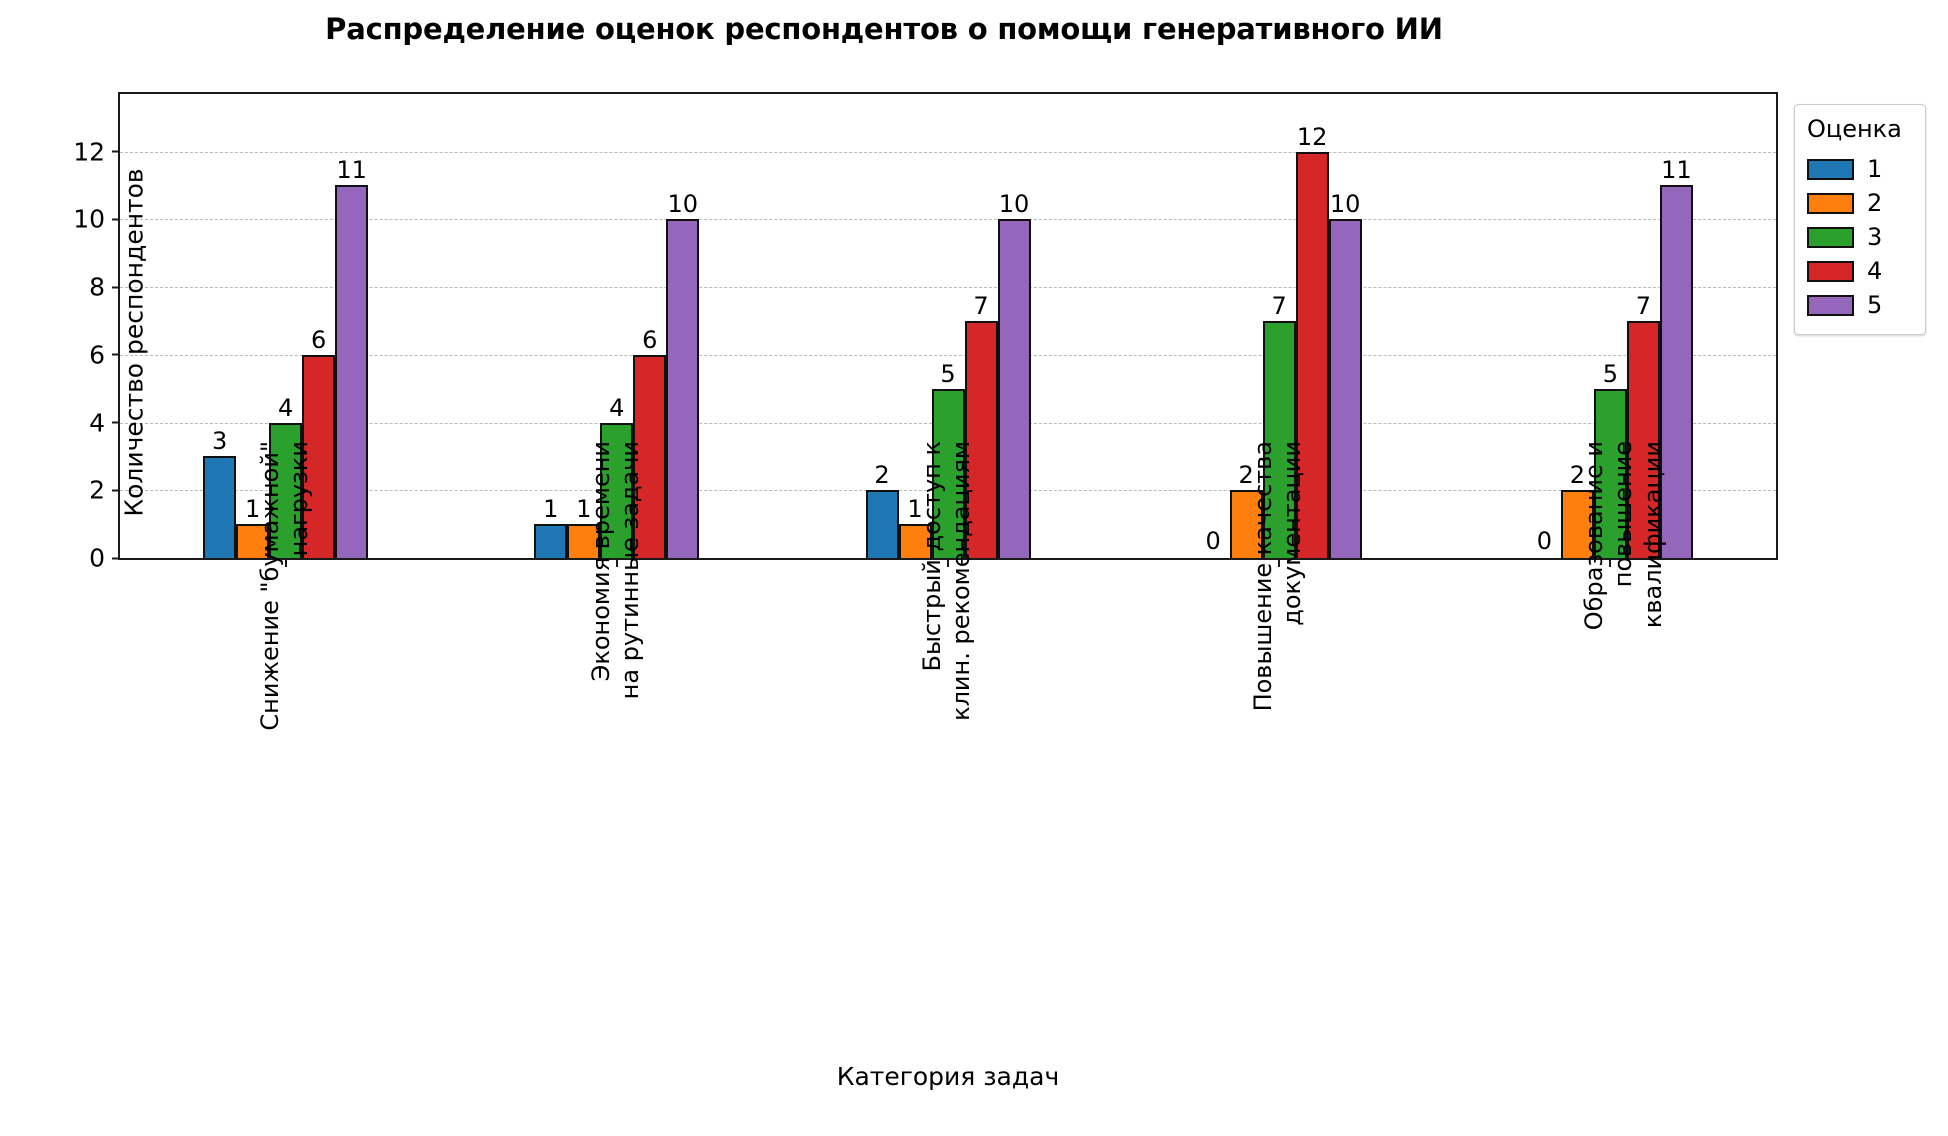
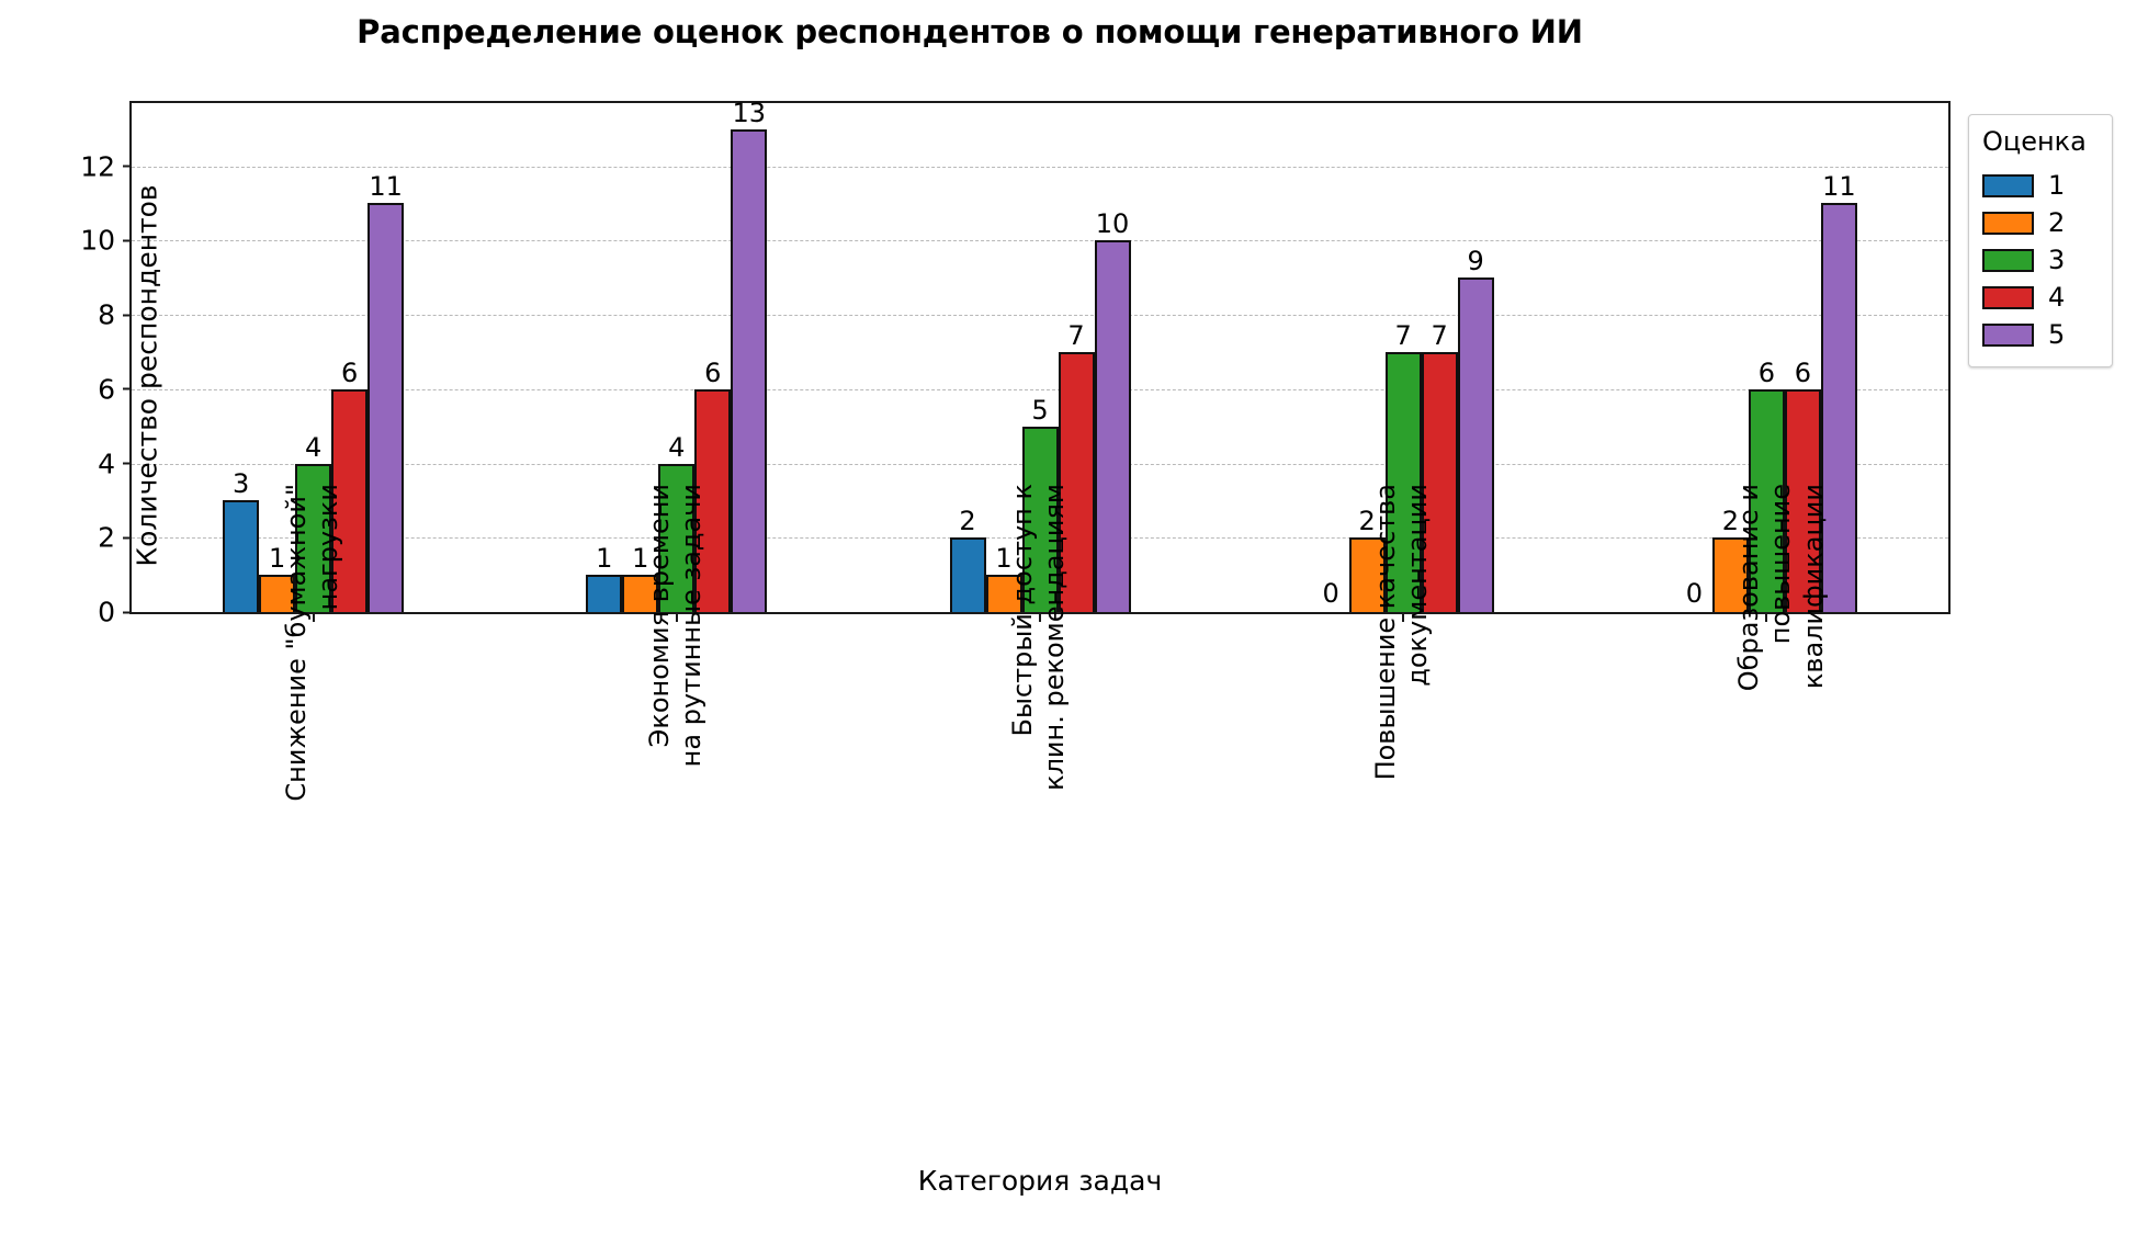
5/Экономия времени на рутинные задачи: 10 -> 13
4/Повышение качества документации: 12 -> 7
5/Повышение качества документации: 10 -> 9
3/Образование и повышение квалификации: 5 -> 6
4/Образование и повышение квалификации: 7 -> 6
